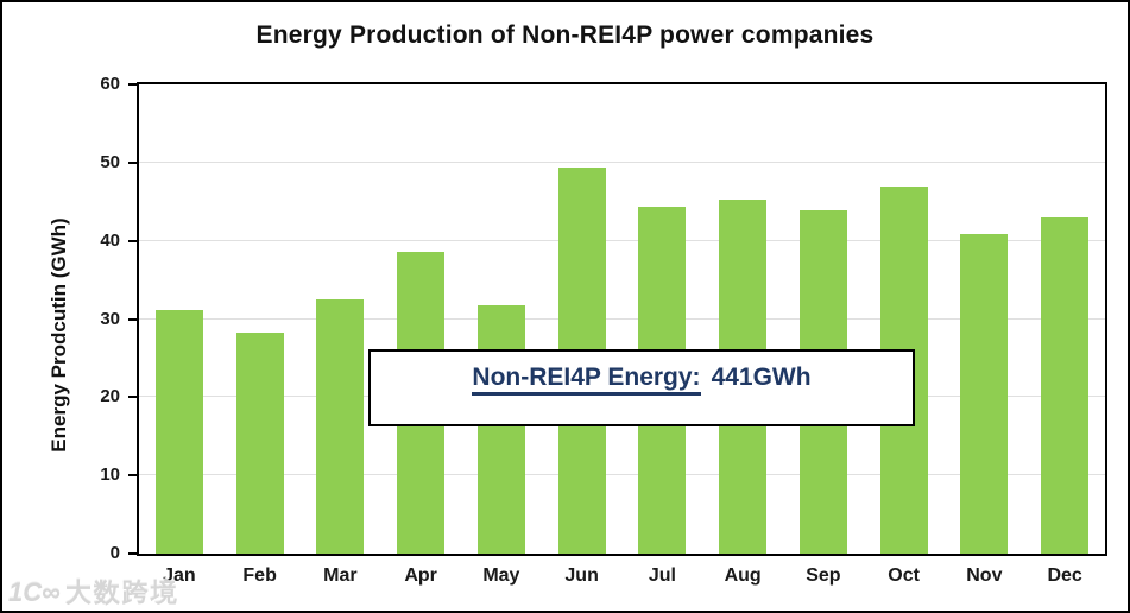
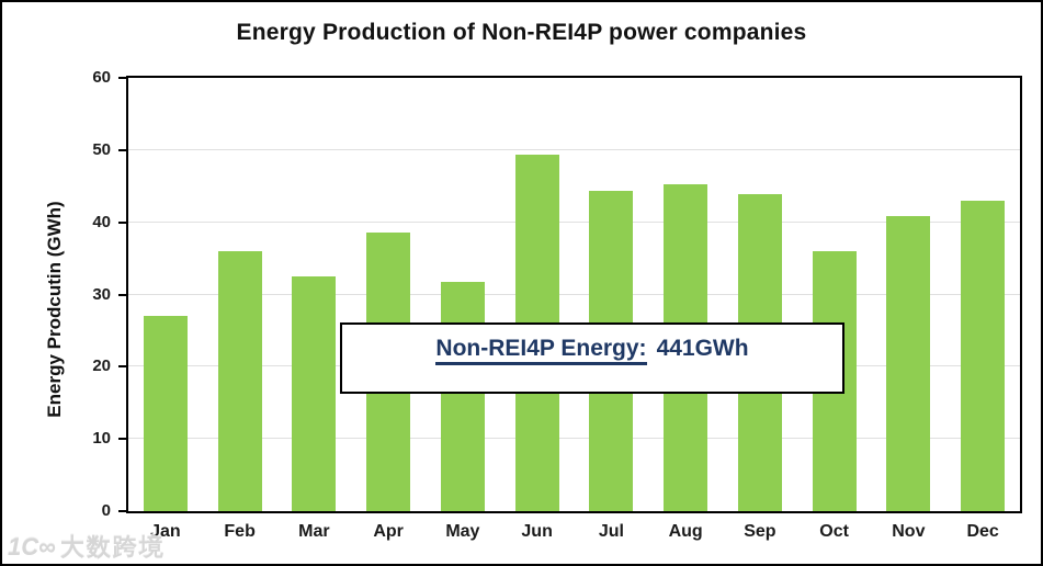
Jan: 31 -> 27
Feb: 28 -> 36
Oct: 47 -> 36
